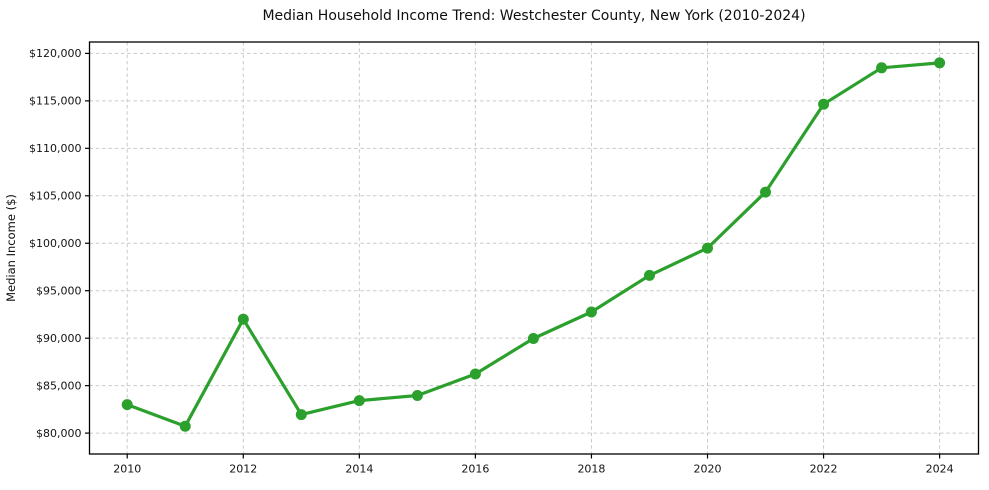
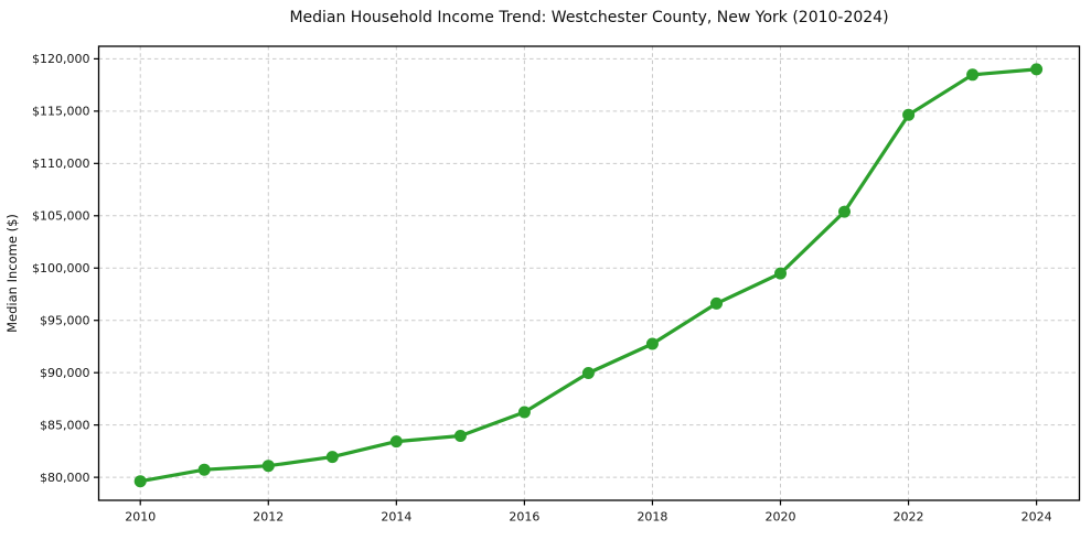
2010: $83000 -> $80000
2012: $92000 -> $81000
